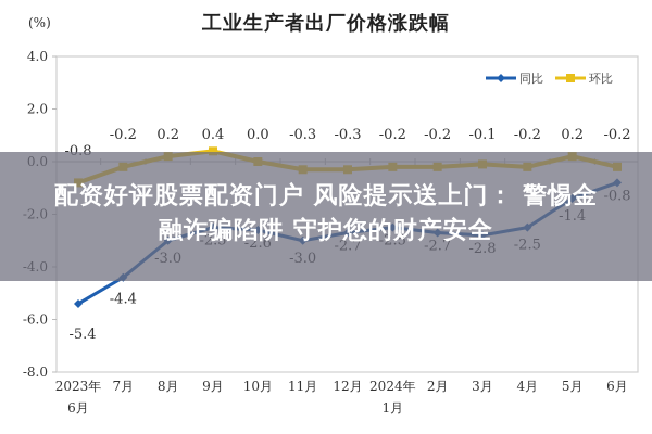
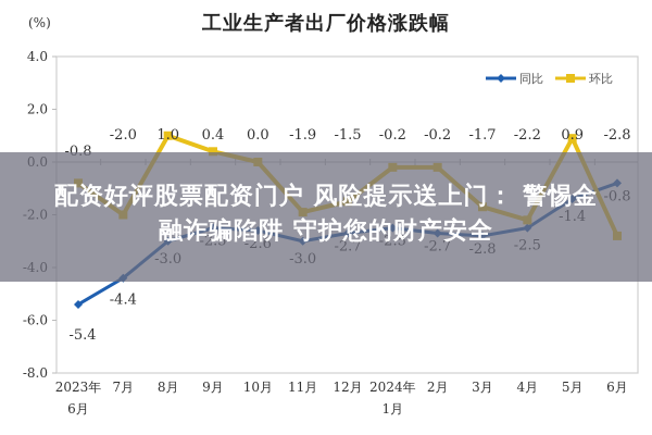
环比/7月: -0.2 -> -2.0
环比/8月: 0.2 -> 1.0
环比/11月: -0.3 -> -1.9
环比/12月: -0.3 -> -1.5
环比/3月: -0.1 -> -1.7
环比/4月: -0.2 -> -2.2
环比/5月: 0.2 -> 0.9
环比/6月: -0.2 -> -2.8
